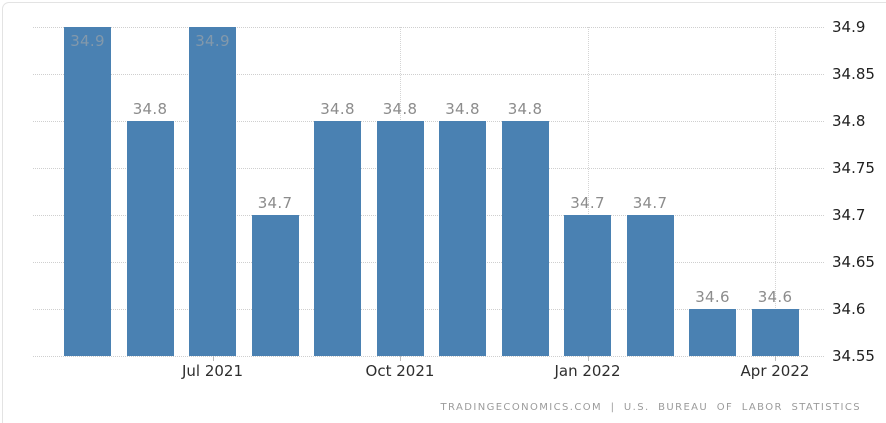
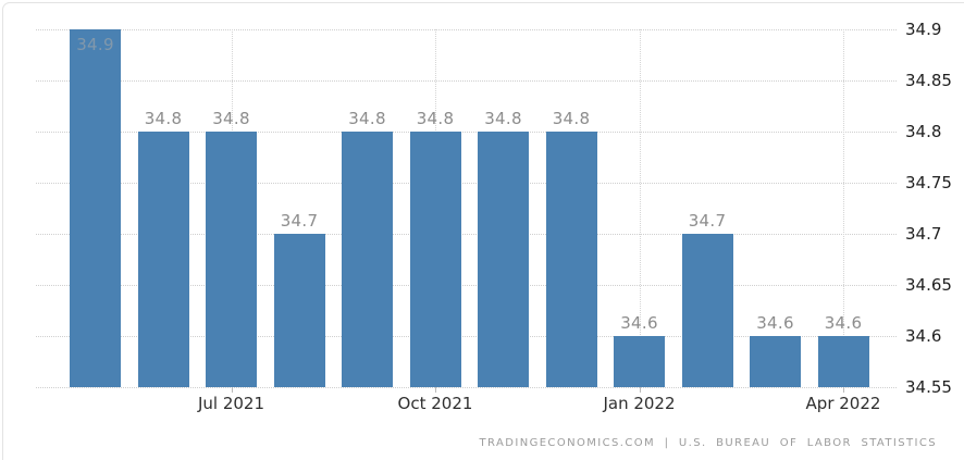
Jul 2021: 34.9 -> 34.8
Jan 2022: 34.7 -> 34.6
